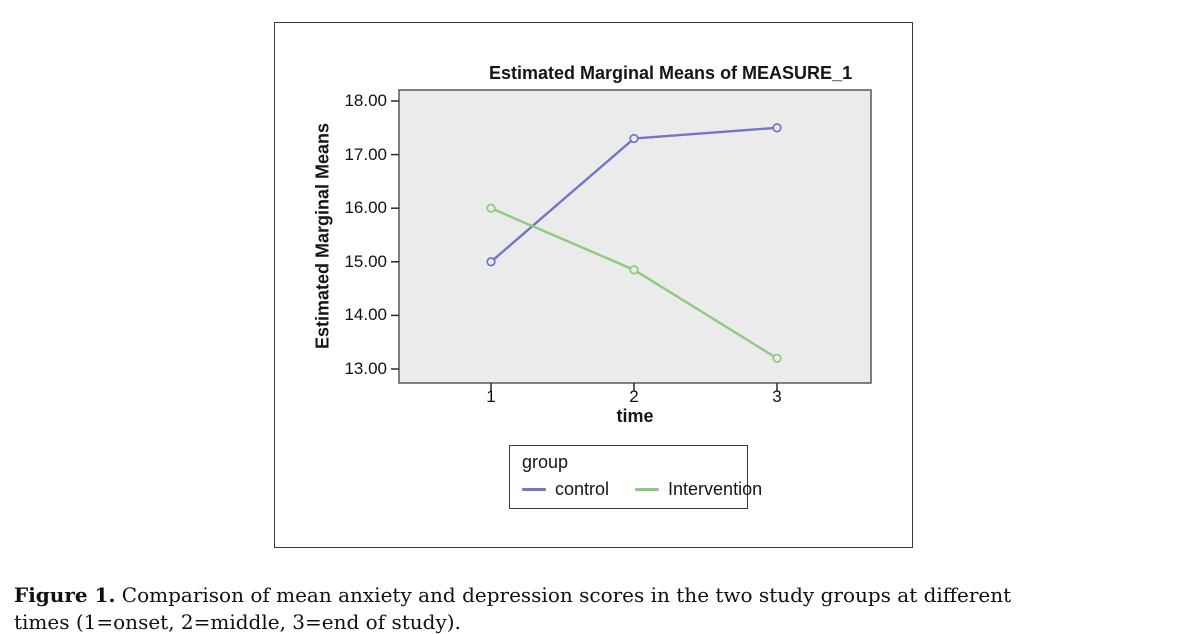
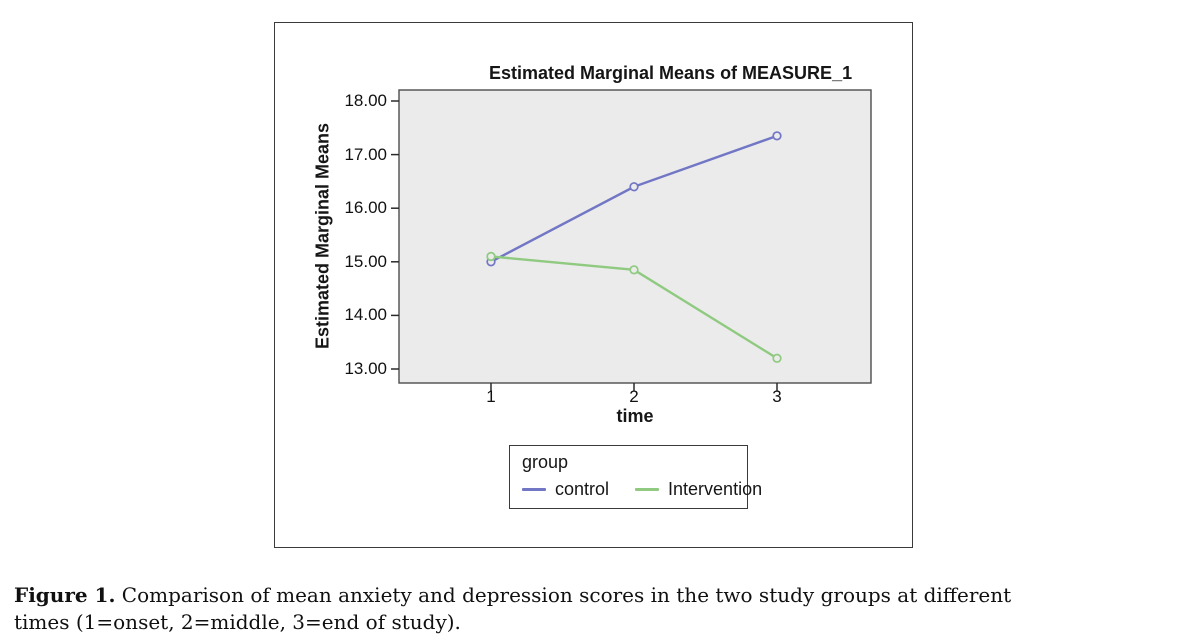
Intervention/1: 16.0 -> 15.1
control/2: 17.3 -> 16.4
control/3: 17.5 -> 17.4
